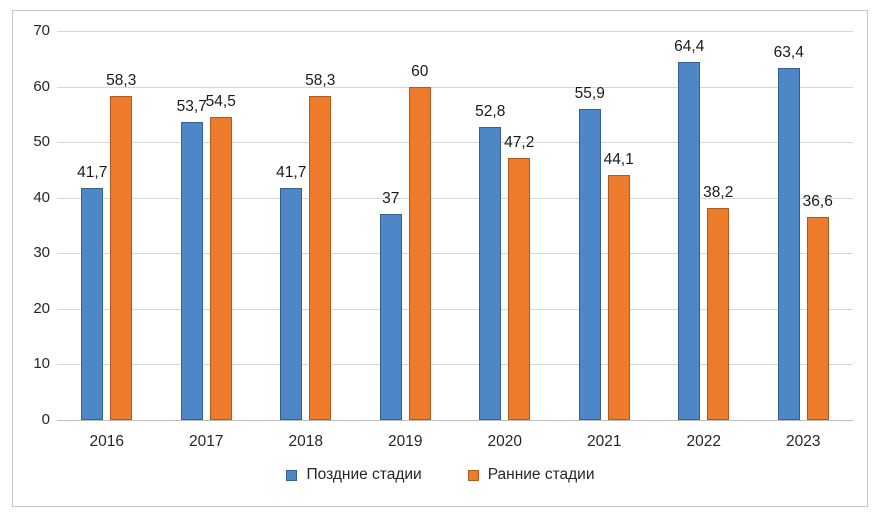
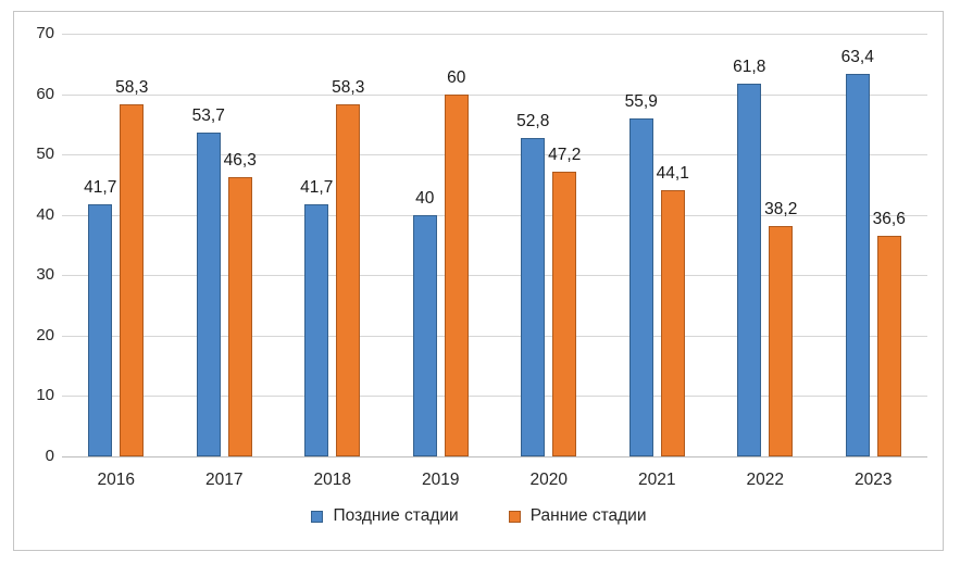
Ранние стадии/2017: 54,5 -> 46,3
Поздние стадии/2019: 37 -> 40
Поздние стадии/2022: 64,4 -> 61,8
